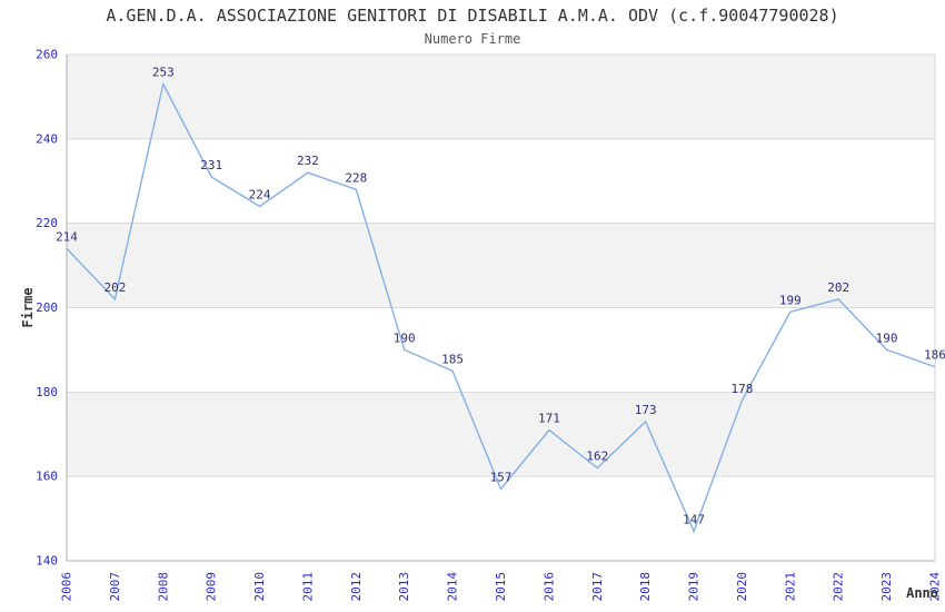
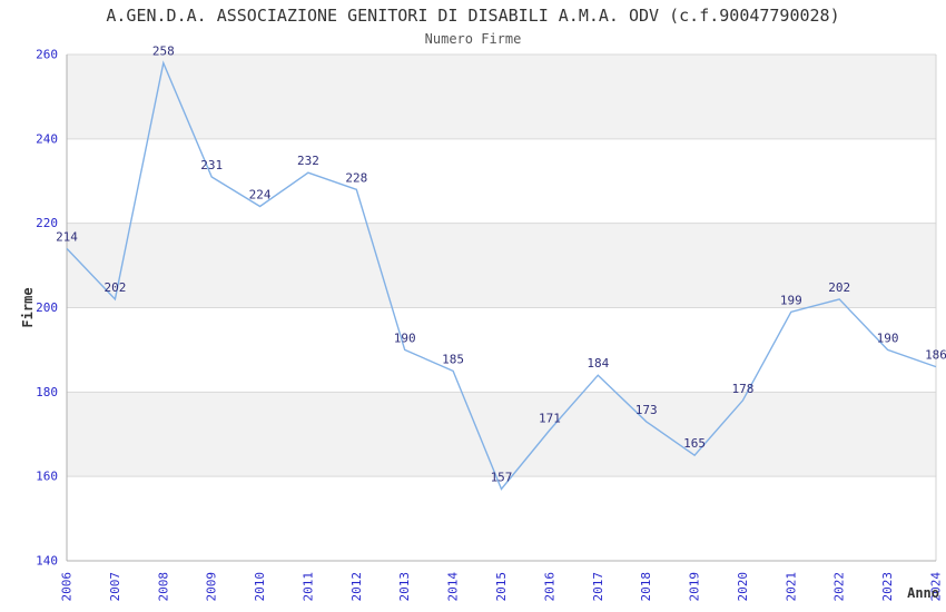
2008: 253 -> 258
2017: 162 -> 184
2019: 147 -> 165
